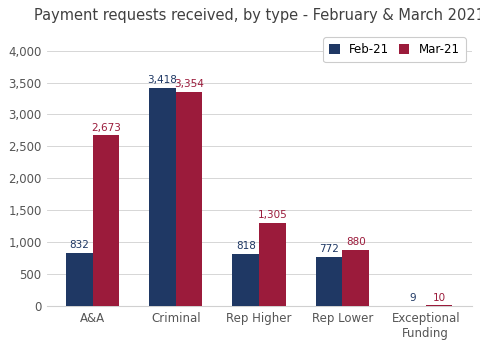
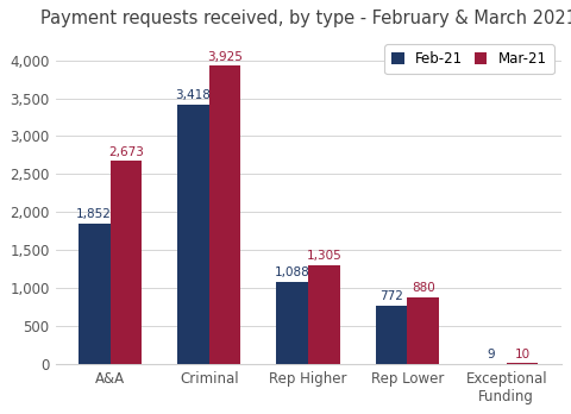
Feb-21/A&A: 832 -> 1,852
Mar-21/Criminal: 3,354 -> 3,925
Feb-21/Rep Higher: 818 -> 1,088
